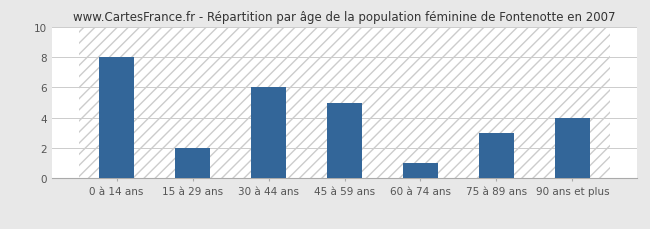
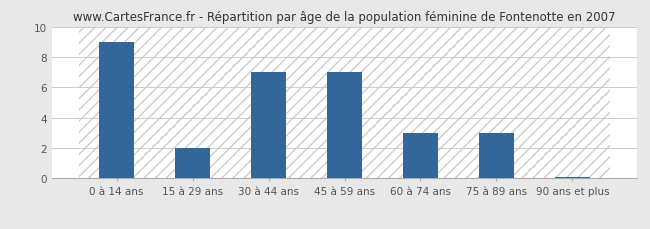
0 à 14 ans: 8.0 -> 9.0
30 à 44 ans: 6.0 -> 7.0
45 à 59 ans: 5.0 -> 7.0
60 à 74 ans: 1.0 -> 3.0
90 ans et plus: 4.0 -> 0.1
